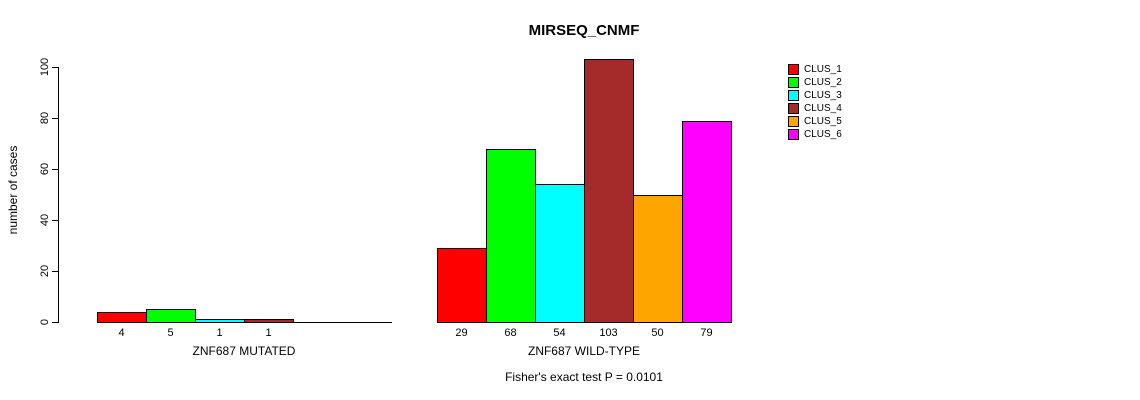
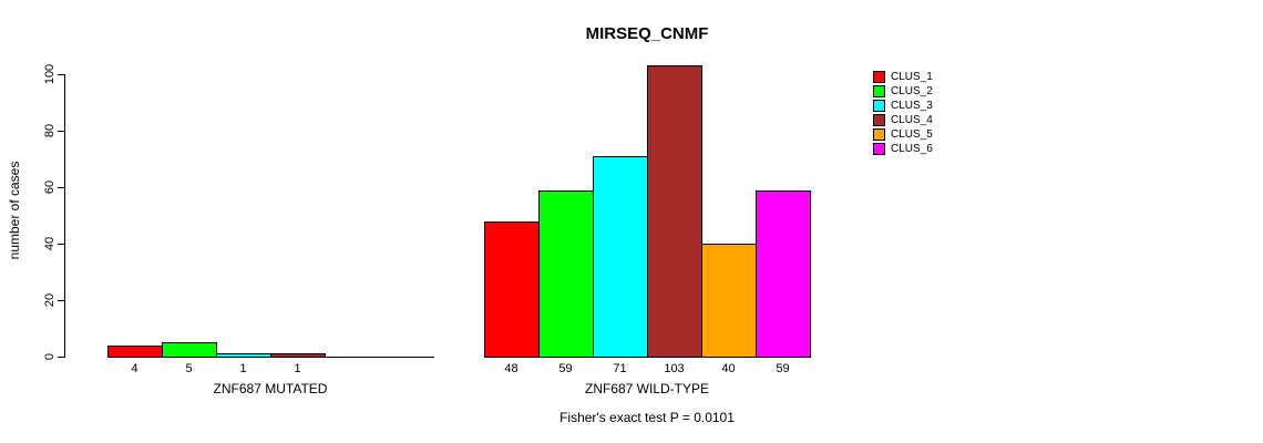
CLUS_1/ZNF687 WILD-TYPE: 29 -> 48
CLUS_2/ZNF687 WILD-TYPE: 68 -> 59
CLUS_3/ZNF687 WILD-TYPE: 54 -> 71
CLUS_5/ZNF687 WILD-TYPE: 50 -> 40
CLUS_6/ZNF687 WILD-TYPE: 79 -> 59
